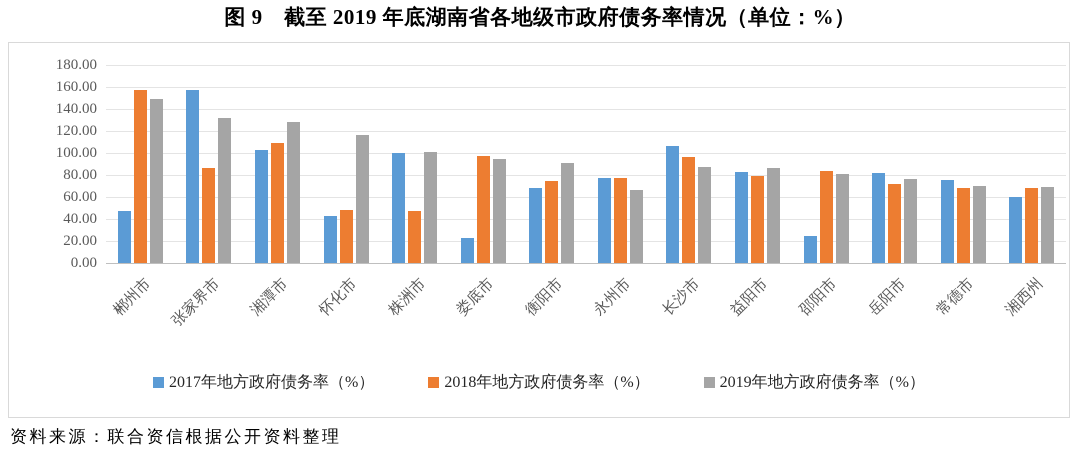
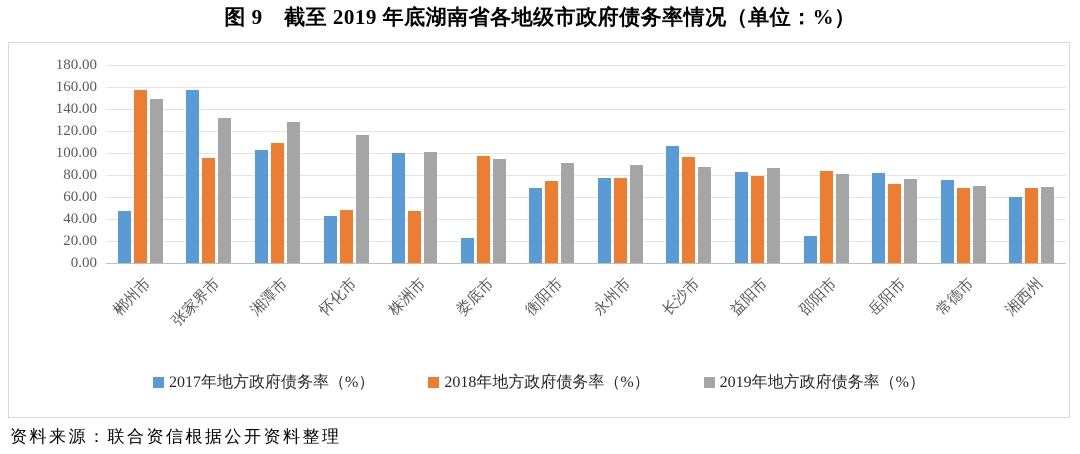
2018年地方政府债务率（%）/张家界市: 86 -> 96
2019年地方政府债务率（%）/永州市: 66 -> 90
